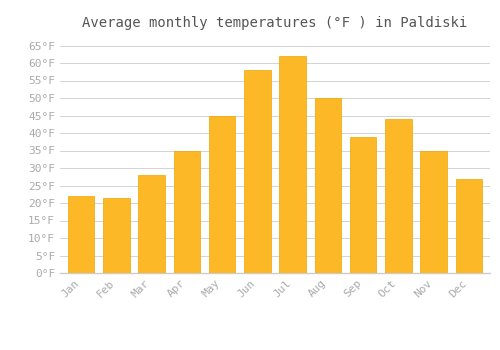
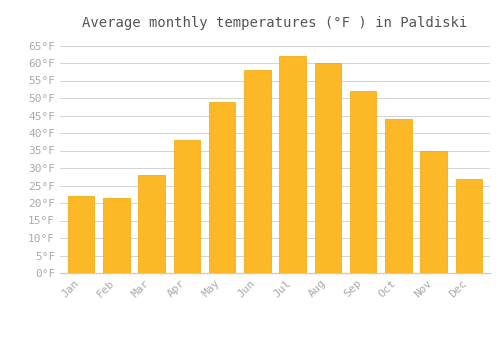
Apr: 35.0°F -> 38.0°F
May: 45.0°F -> 49.0°F
Aug: 50.0°F -> 60.0°F
Sep: 39.0°F -> 52.0°F
